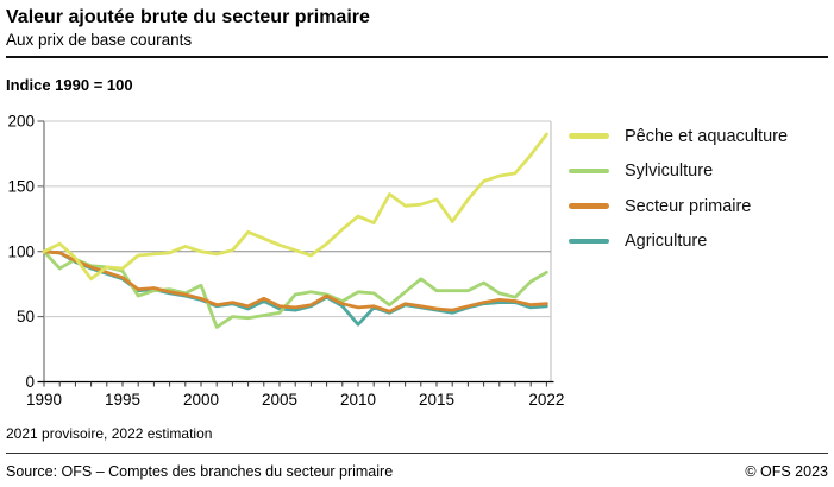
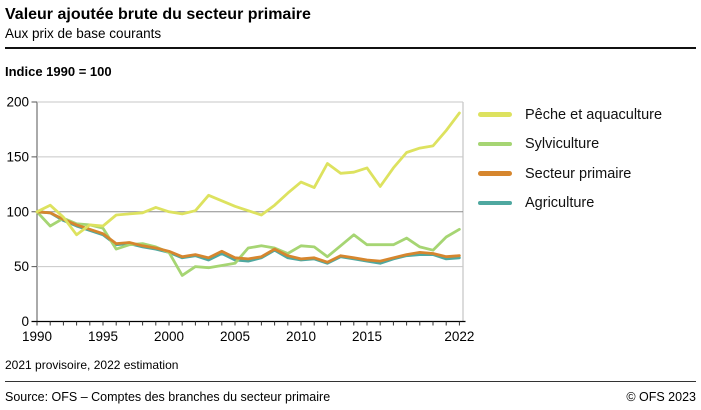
Sylviculture/2000: 74 -> 63
Agriculture/2010: 44 -> 56
